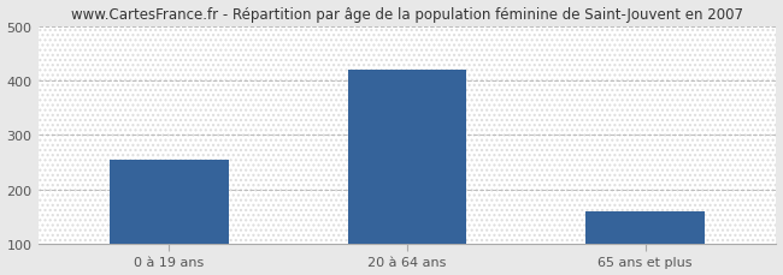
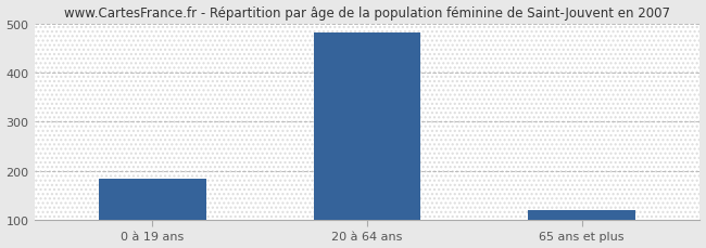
0 à 19 ans: 255 -> 183
20 à 64 ans: 420 -> 481
65 ans et plus: 160 -> 120
